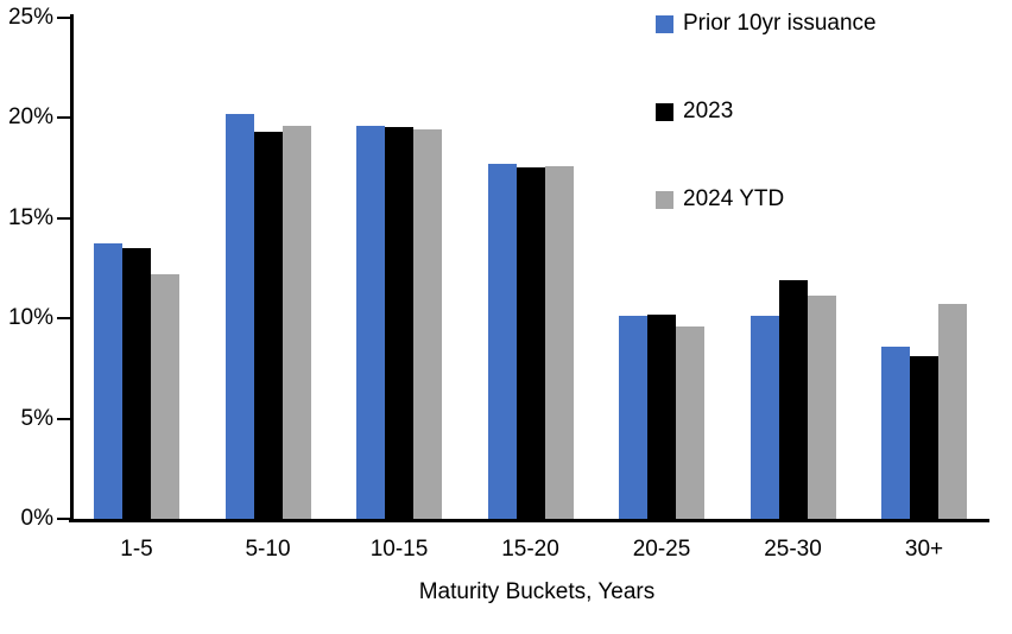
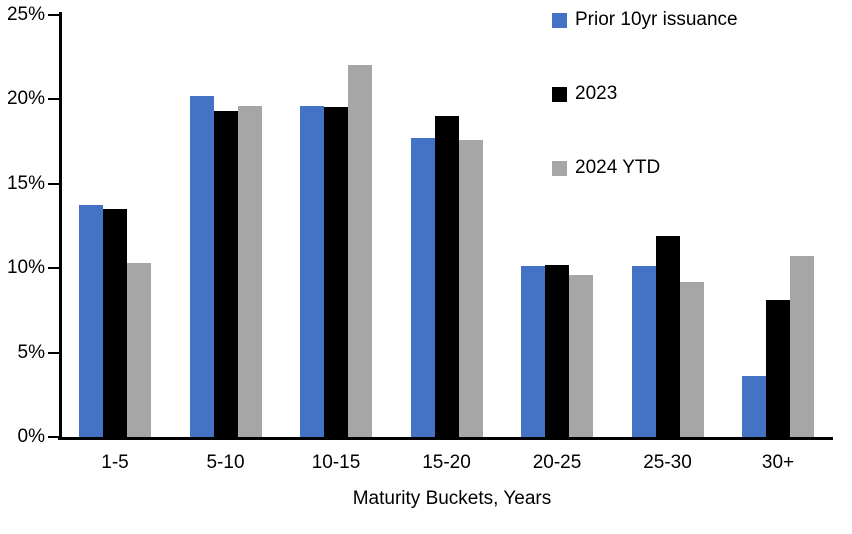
2024 YTD/1-5: 12.2% -> 10.3%
2024 YTD/10-15: 19.4% -> 22.0%
2023/15-20: 17.5% -> 19.0%
2024 YTD/25-30: 11.1% -> 9.2%
Prior 10yr issuance/30+: 8.6% -> 3.6%
